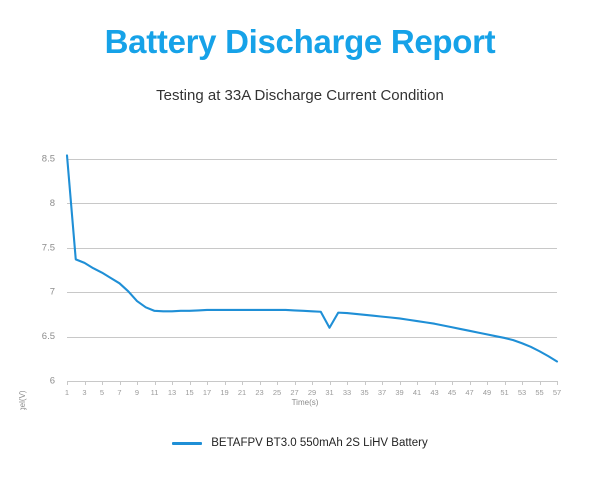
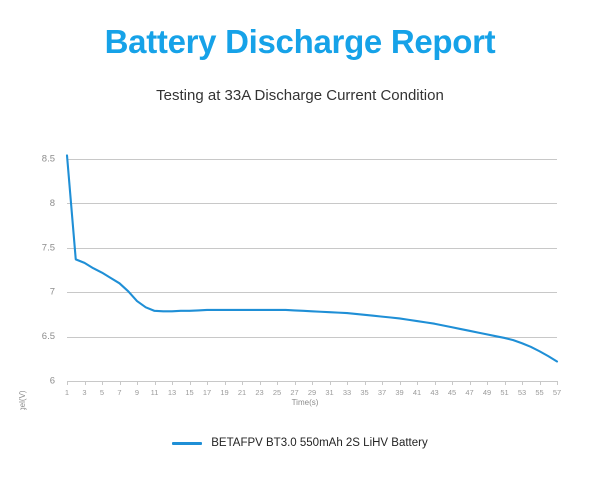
31: 6.6 -> 6.8
